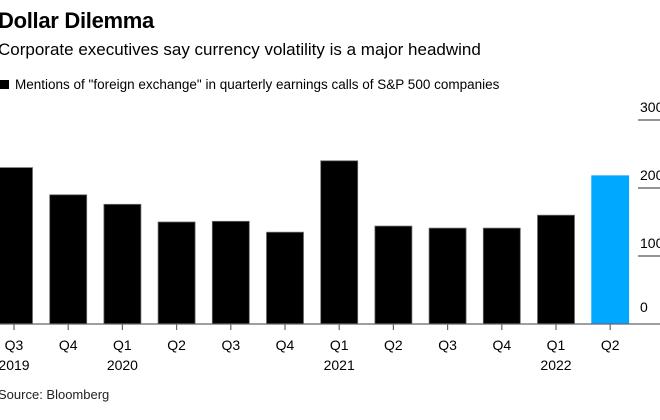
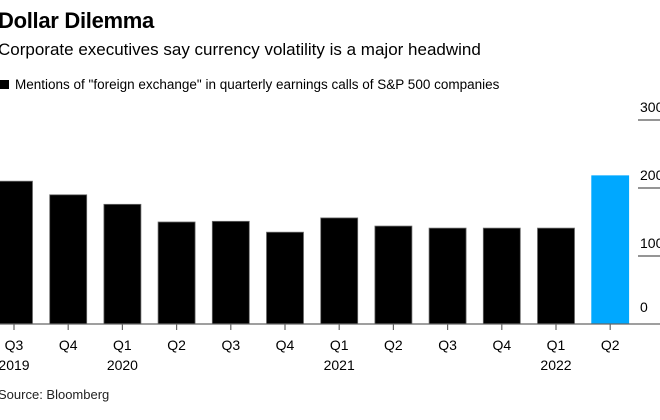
Q3 2019: 230 -> 210
Q1 2021: 240 -> 160
Q1 2022: 160 -> 140
